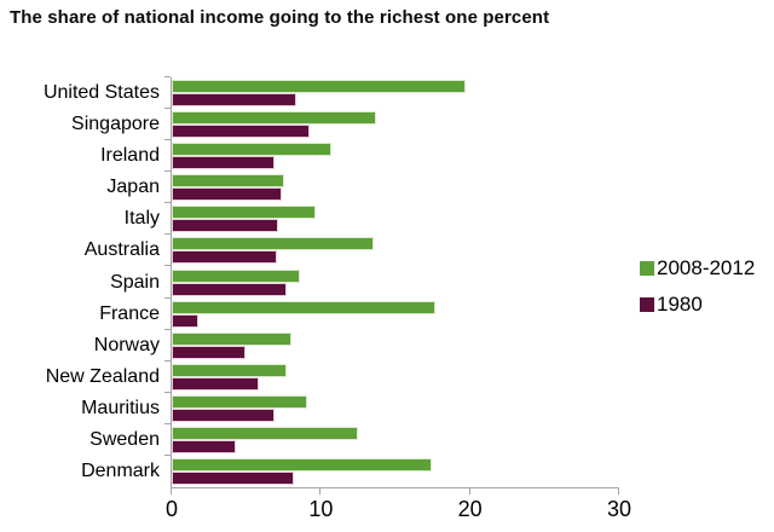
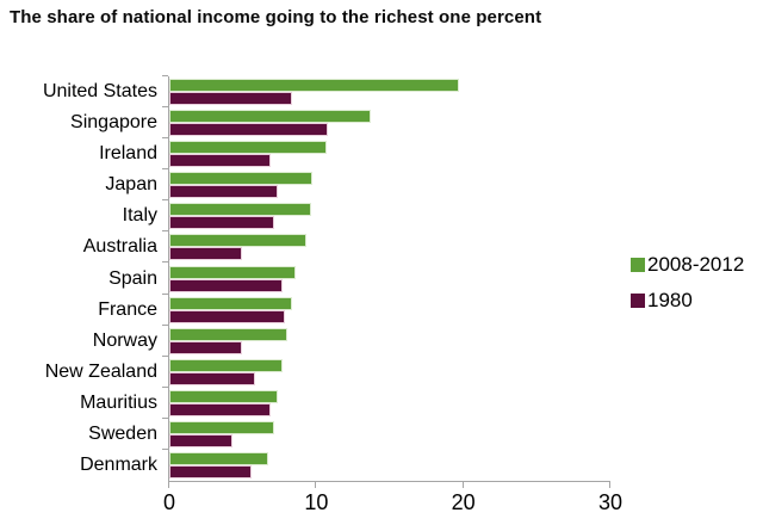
1980/Singapore: 9.1 -> 10.6
2008-2012/Japan: 7.4 -> 9.6
2008-2012/Australia: 13.4 -> 9.2
1980/Australia: 6.9 -> 4.8
2008-2012/France: 17.5 -> 8.2
1980/France: 1.6 -> 7.7
2008-2012/Mauritius: 8.9 -> 7.2
2008-2012/Sweden: 12.3 -> 7.0
2008-2012/Denmark: 17.3 -> 6.6
1980/Denmark: 8.0 -> 5.4
